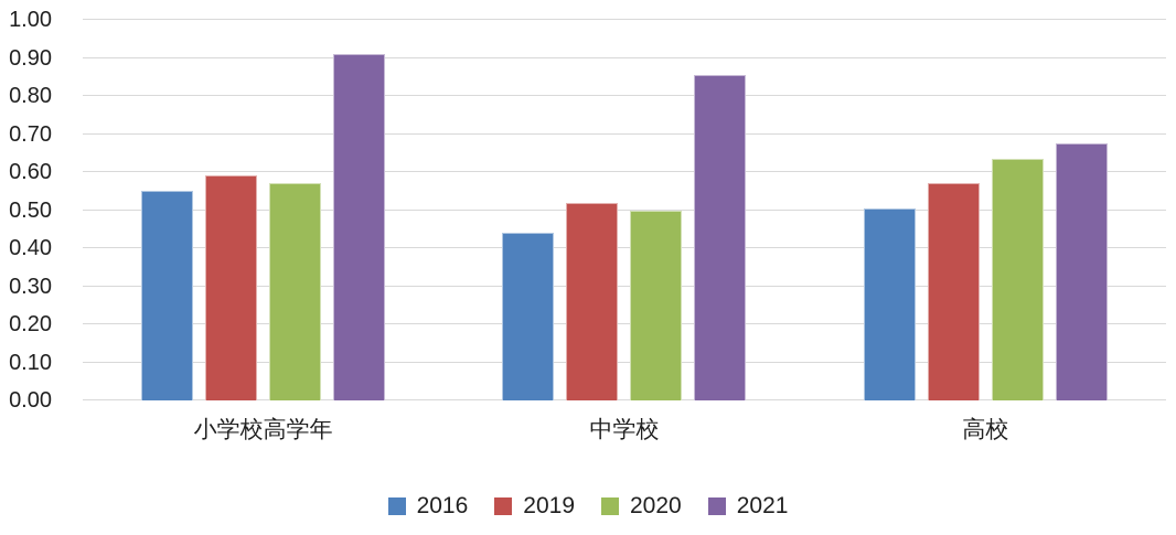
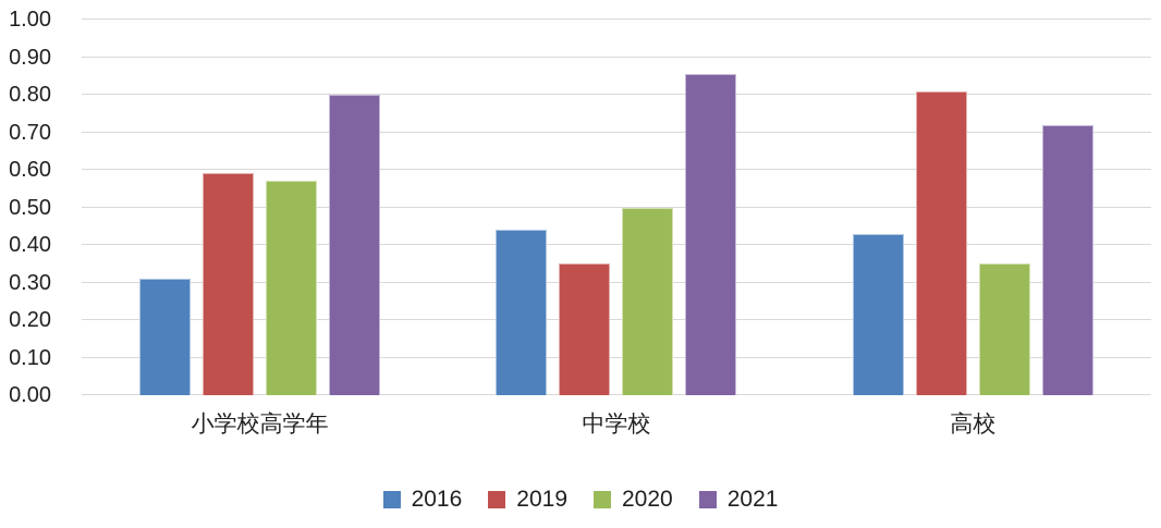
2016/小学校高学年: 0.55 -> 0.31
2021/小学校高学年: 0.91 -> 0.80
2019/中学校: 0.52 -> 0.35
2016/高校: 0.51 -> 0.43
2019/高校: 0.57 -> 0.81
2020/高校: 0.64 -> 0.35
2021/高校: 0.68 -> 0.72
